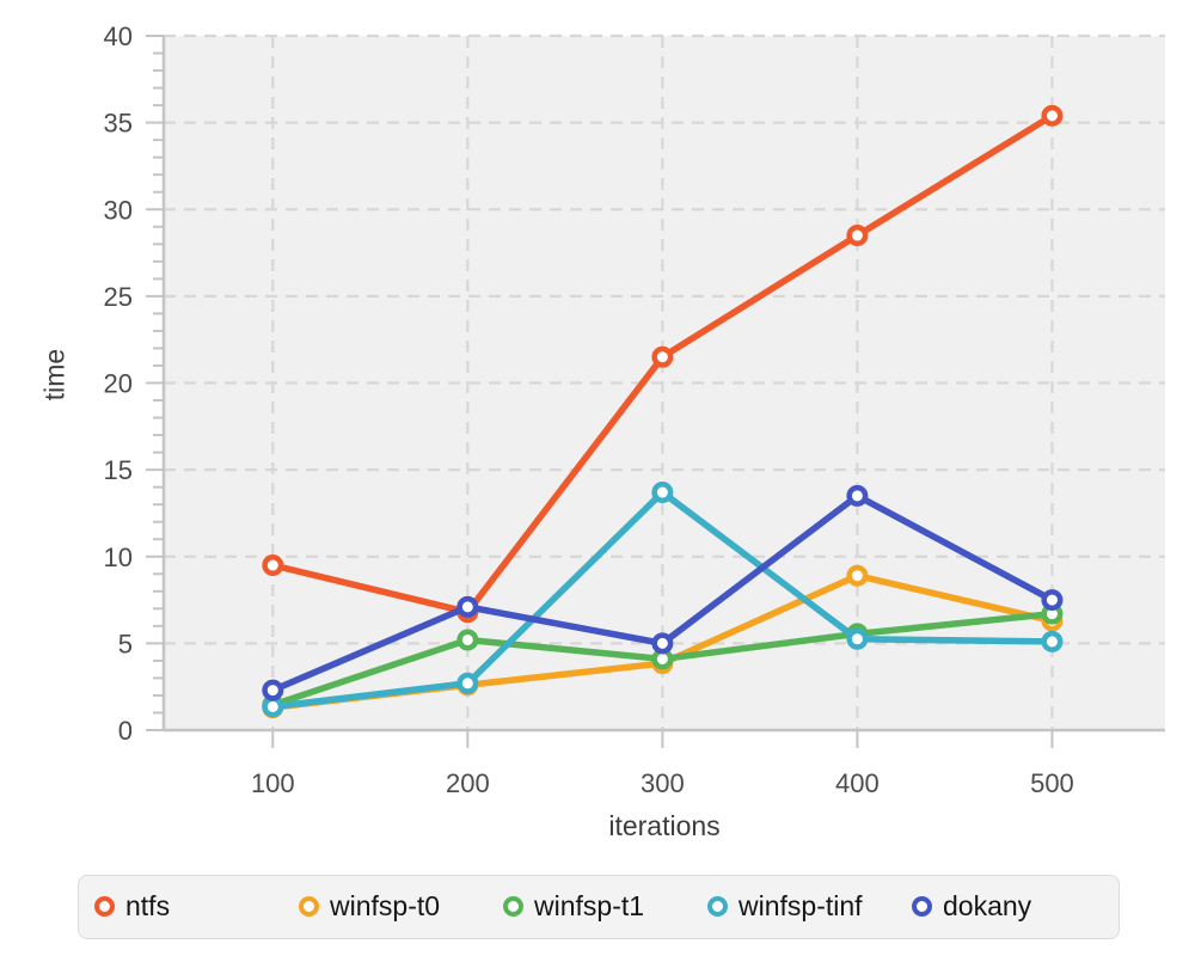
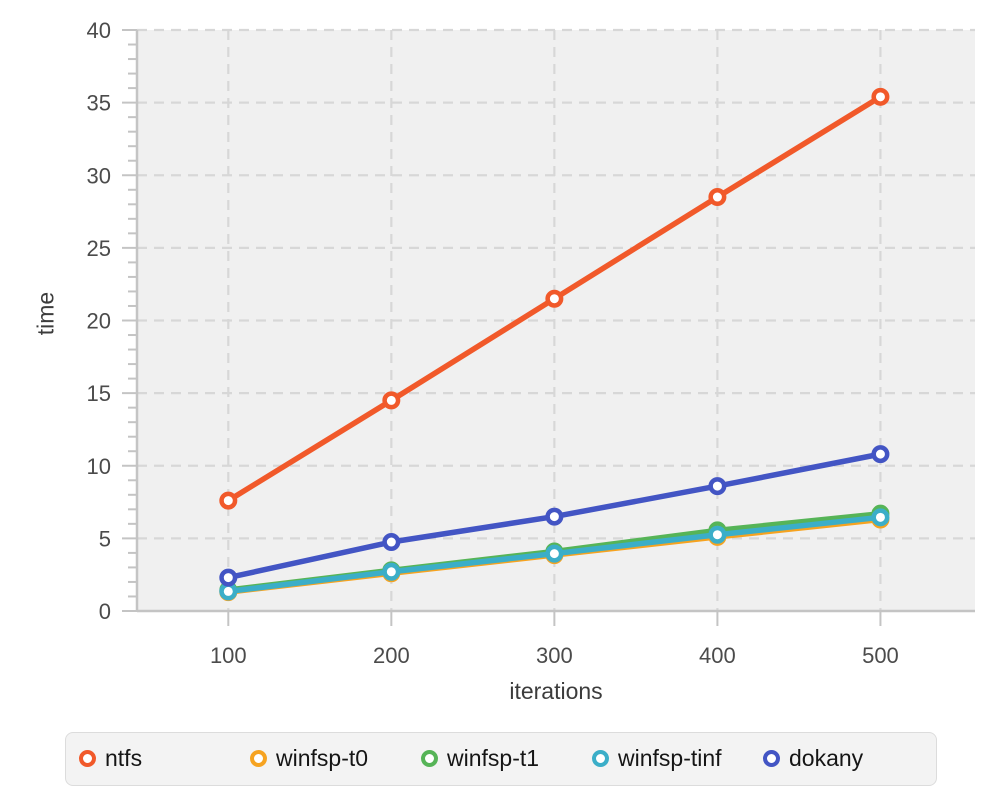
ntfs/100: 9.5 -> 7.6
ntfs/200: 6.8 -> 14.5
winfsp-t1/200: 5.2 -> 2.8
dokany/200: 7.1 -> 4.8
winfsp-tinf/300: 13.7 -> 4.0
dokany/300: 5.0 -> 6.5
winfsp-t0/400: 8.9 -> 5.1
dokany/400: 13.5 -> 8.6
winfsp-tinf/500: 5.1 -> 6.5
dokany/500: 7.5 -> 10.8
